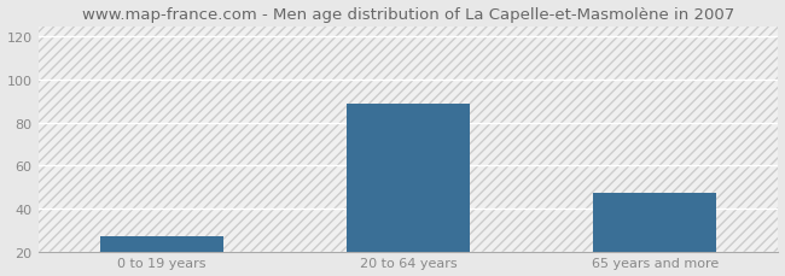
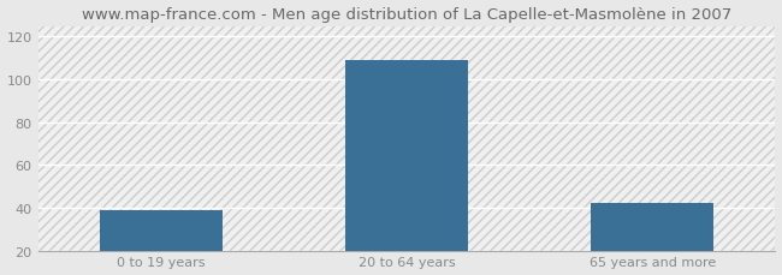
0 to 19 years: 27 -> 39
20 to 64 years: 89 -> 109
65 years and more: 47 -> 42
